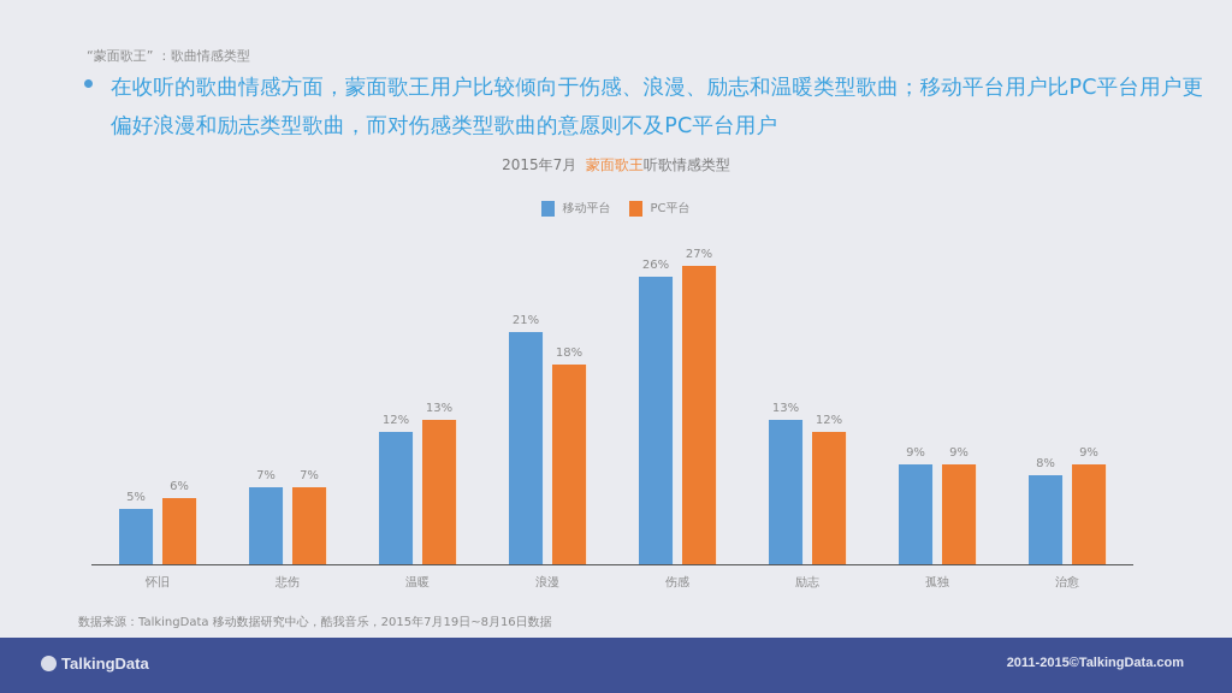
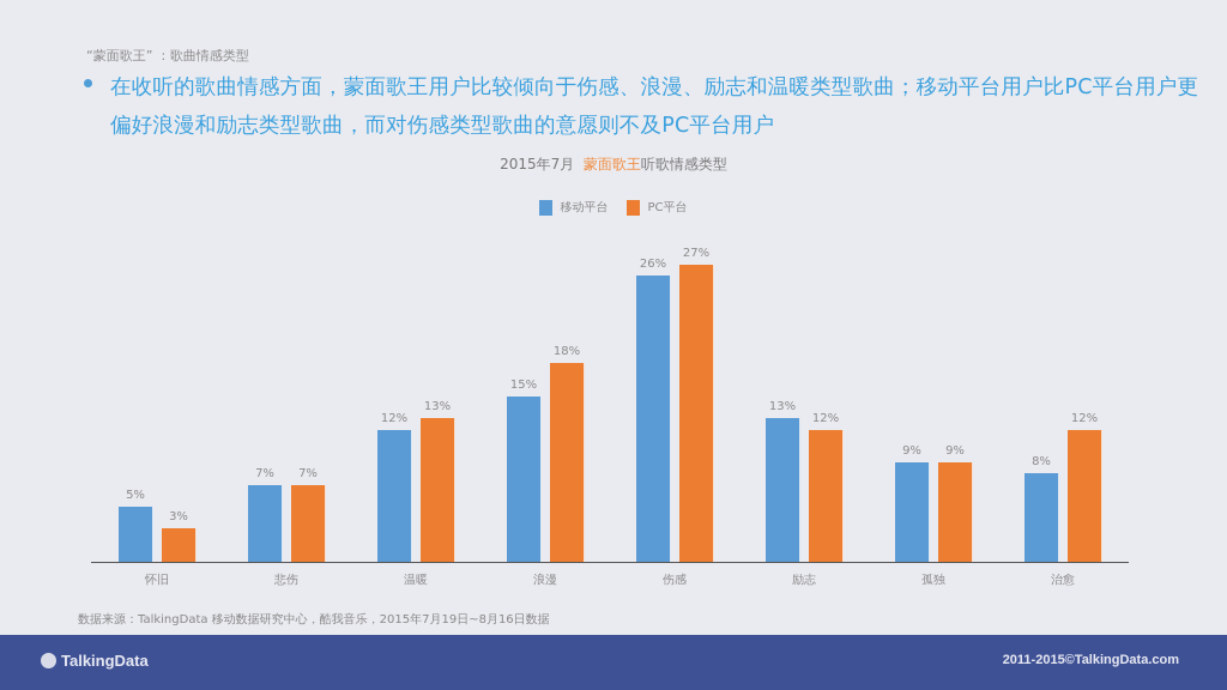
PC平台/怀旧: 6% -> 3%
移动平台/浪漫: 21% -> 15%
PC平台/治愈: 9% -> 12%
